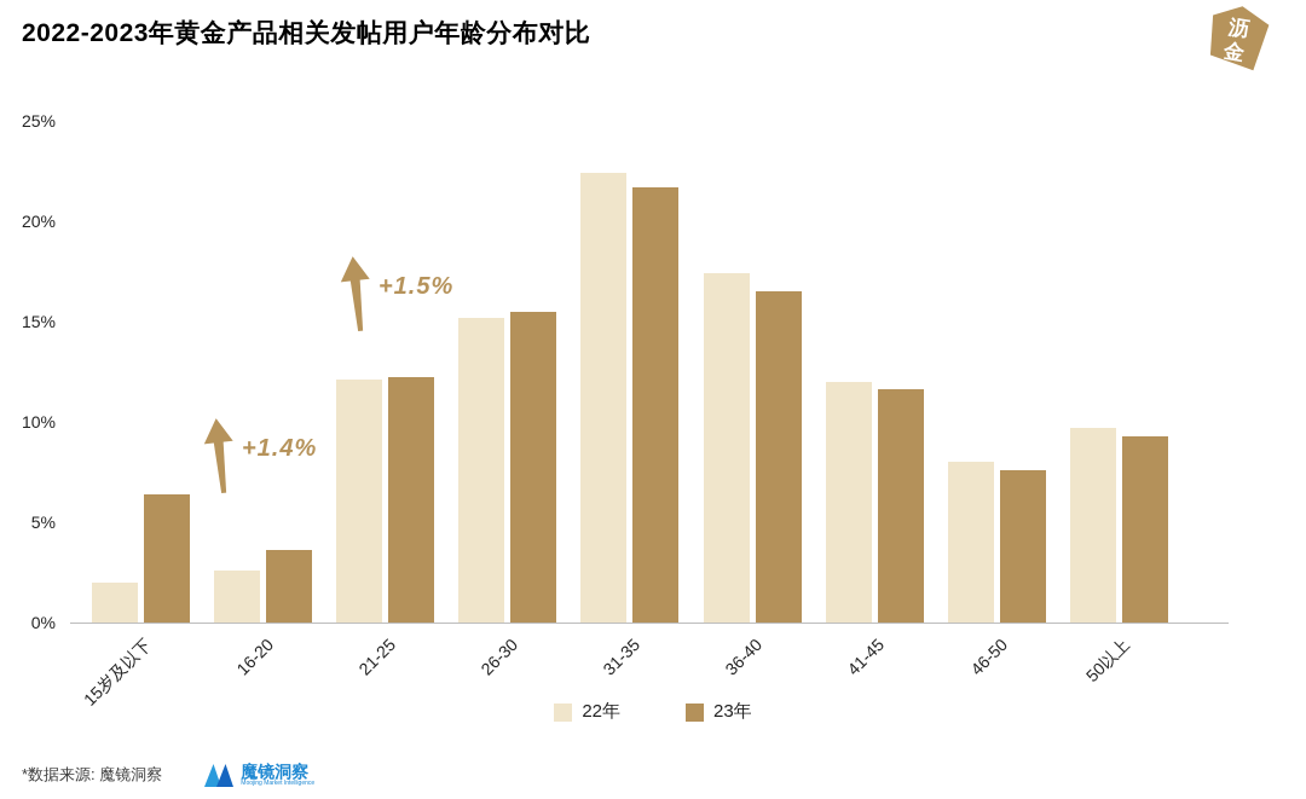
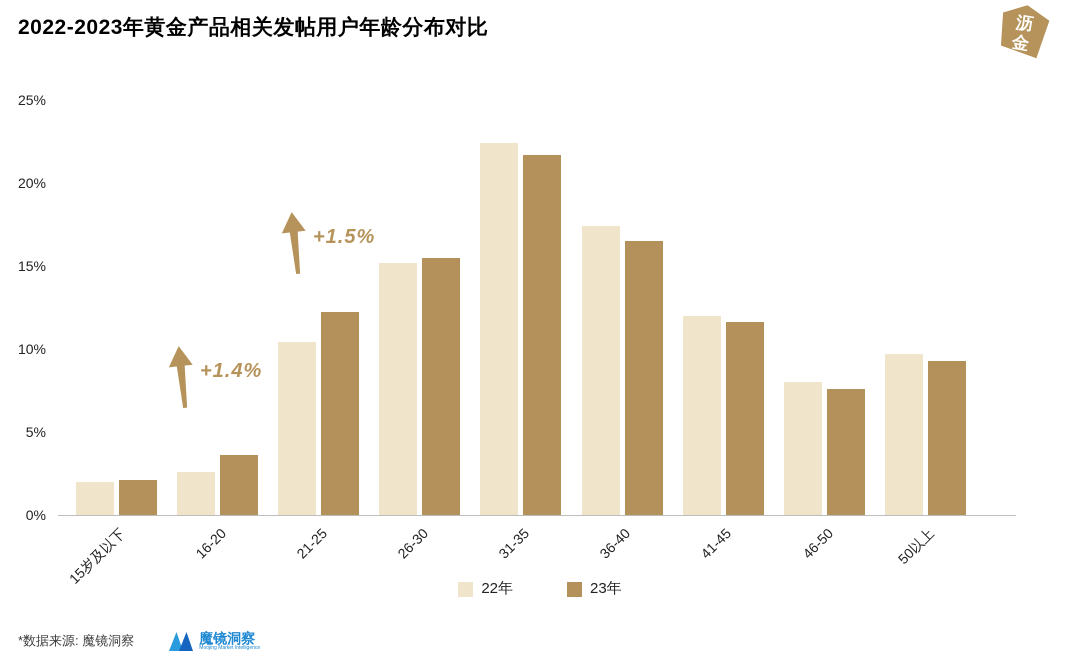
23年/15岁及以下: 6.4% -> 2.1%
22年/21-25: 12.1% -> 10.4%
